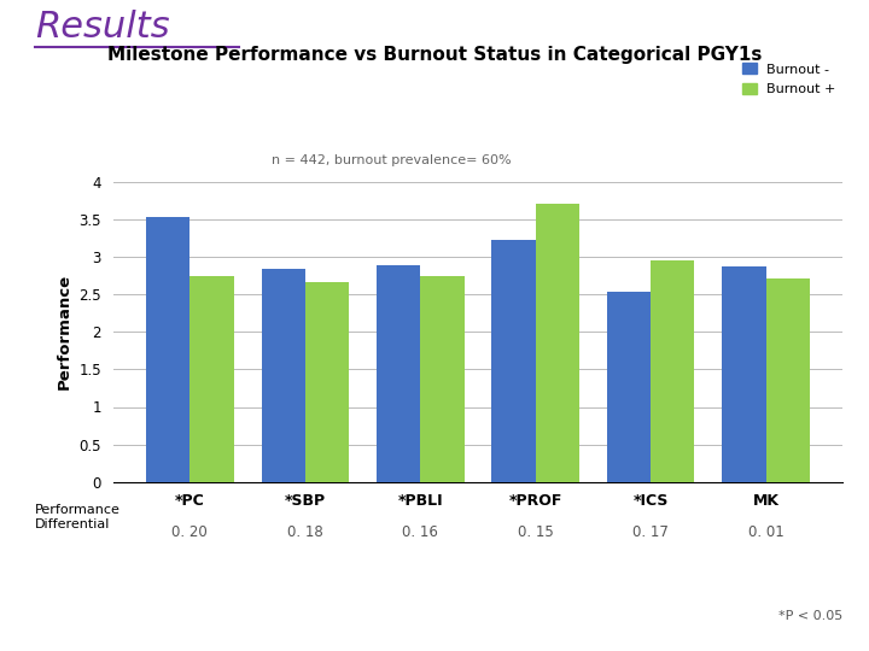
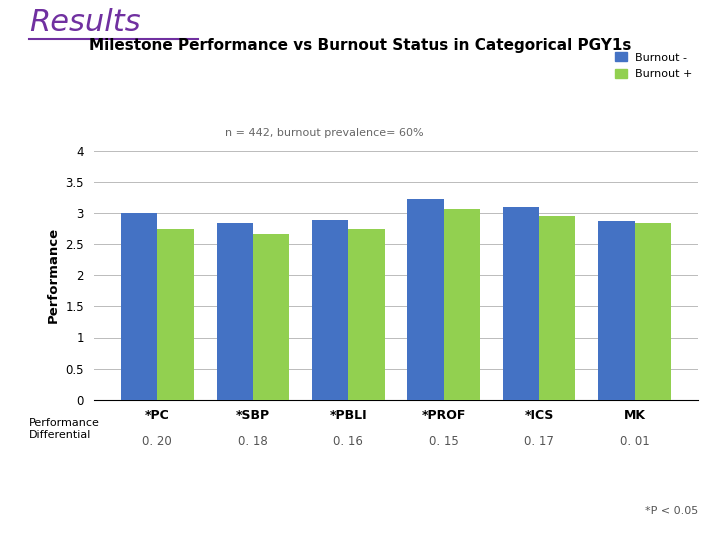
Burnout -/*PC: 3.54 -> 3.00
Burnout +/*PROF: 3.72 -> 3.07
Burnout -/*ICS: 2.54 -> 3.10
Burnout +/MK: 2.72 -> 2.85
